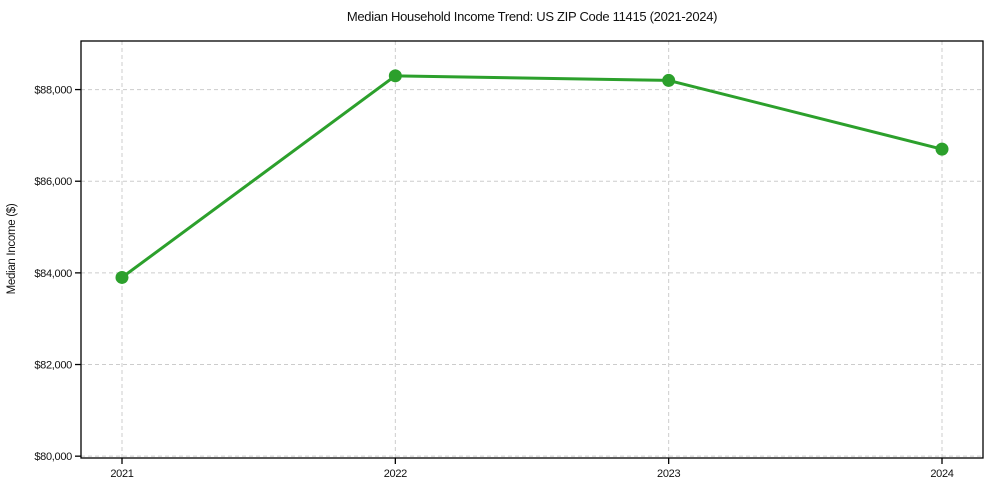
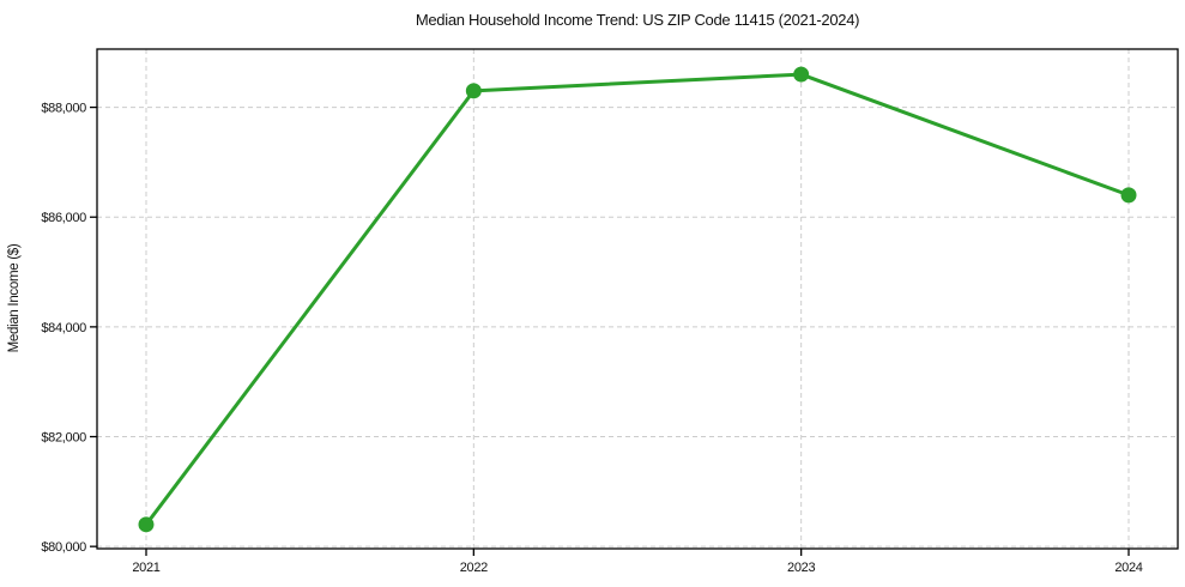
2021: $83900 -> $80400
2023: $88200 -> $88600
2024: $86700 -> $86400
